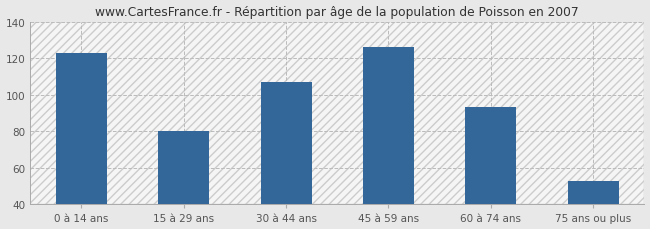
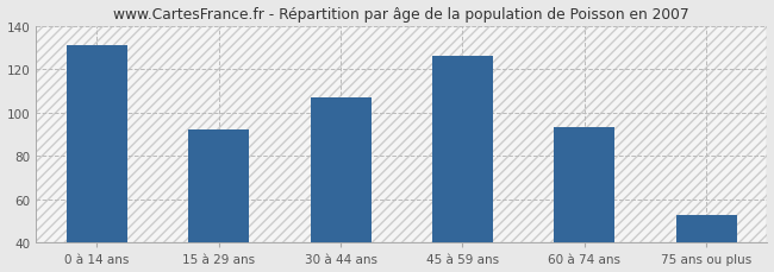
0 à 14 ans: 123 -> 131
15 à 29 ans: 80 -> 92
